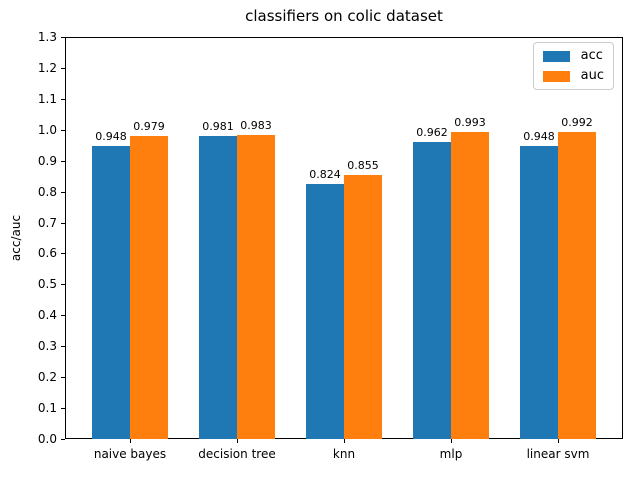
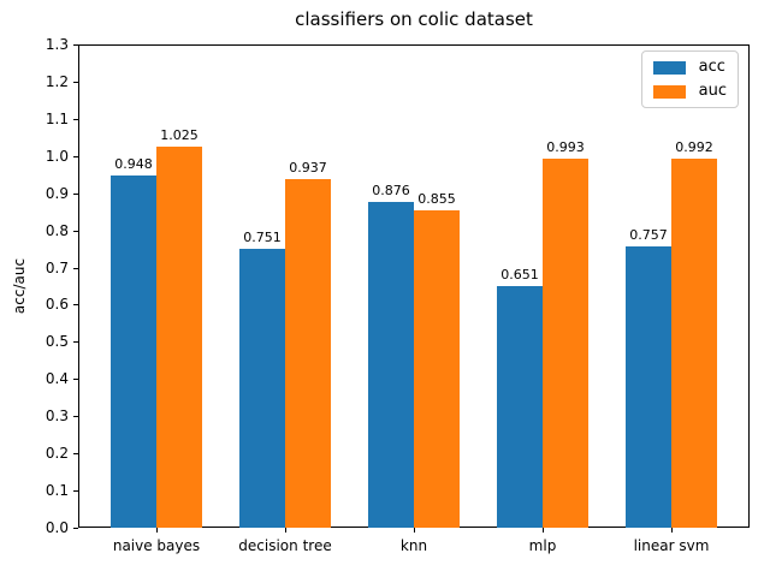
auc/naive bayes: 0.979 -> 1.025
acc/decision tree: 0.981 -> 0.751
auc/decision tree: 0.983 -> 0.937
acc/knn: 0.824 -> 0.876
acc/mlp: 0.962 -> 0.651
acc/linear svm: 0.948 -> 0.757
